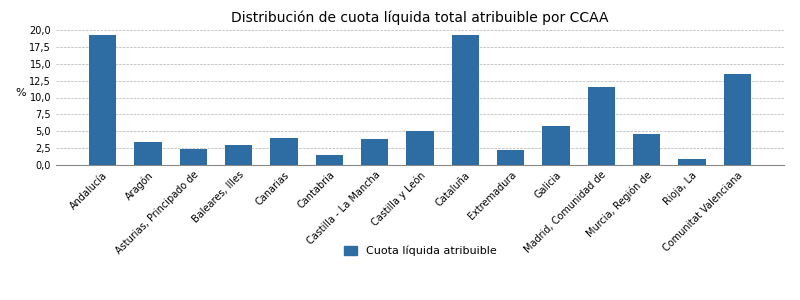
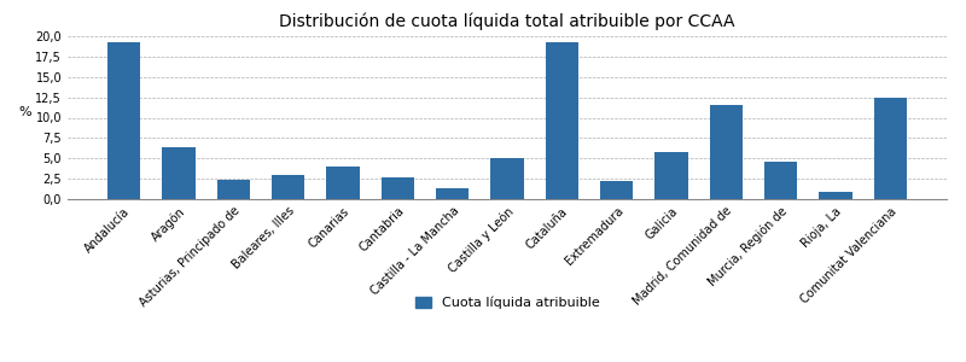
Aragón: 3,4 -> 6,4
Cantabria: 1,5 -> 2,6
Castilla - La Mancha: 3,8 -> 1,4
Comunitat Valenciana: 13,5 -> 12,4
